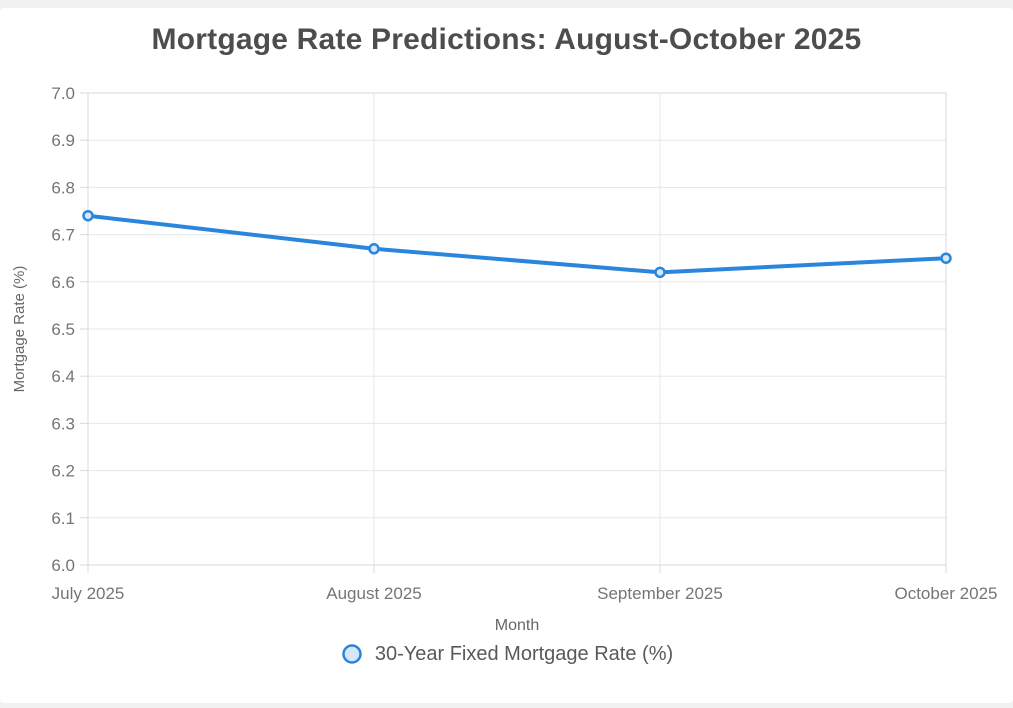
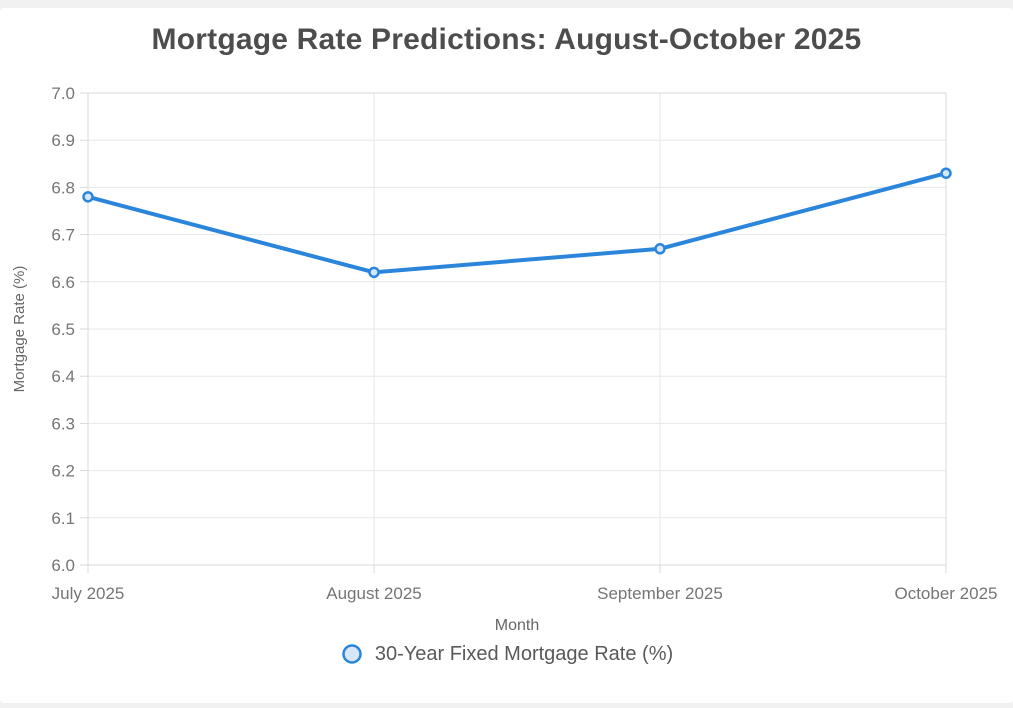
July 2025: 6.74 -> 6.78
August 2025: 6.67 -> 6.62
September 2025: 6.62 -> 6.67
October 2025: 6.65 -> 6.83
